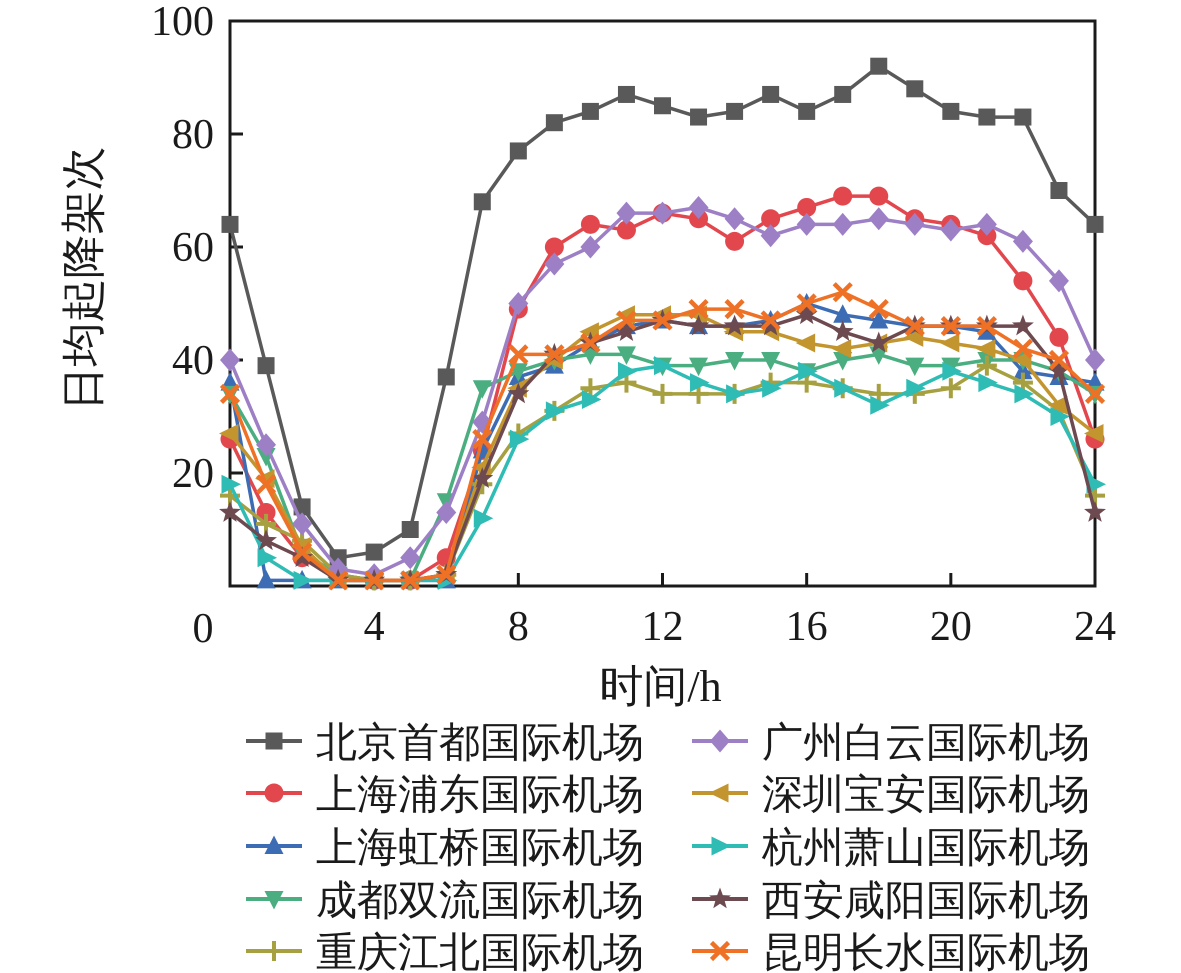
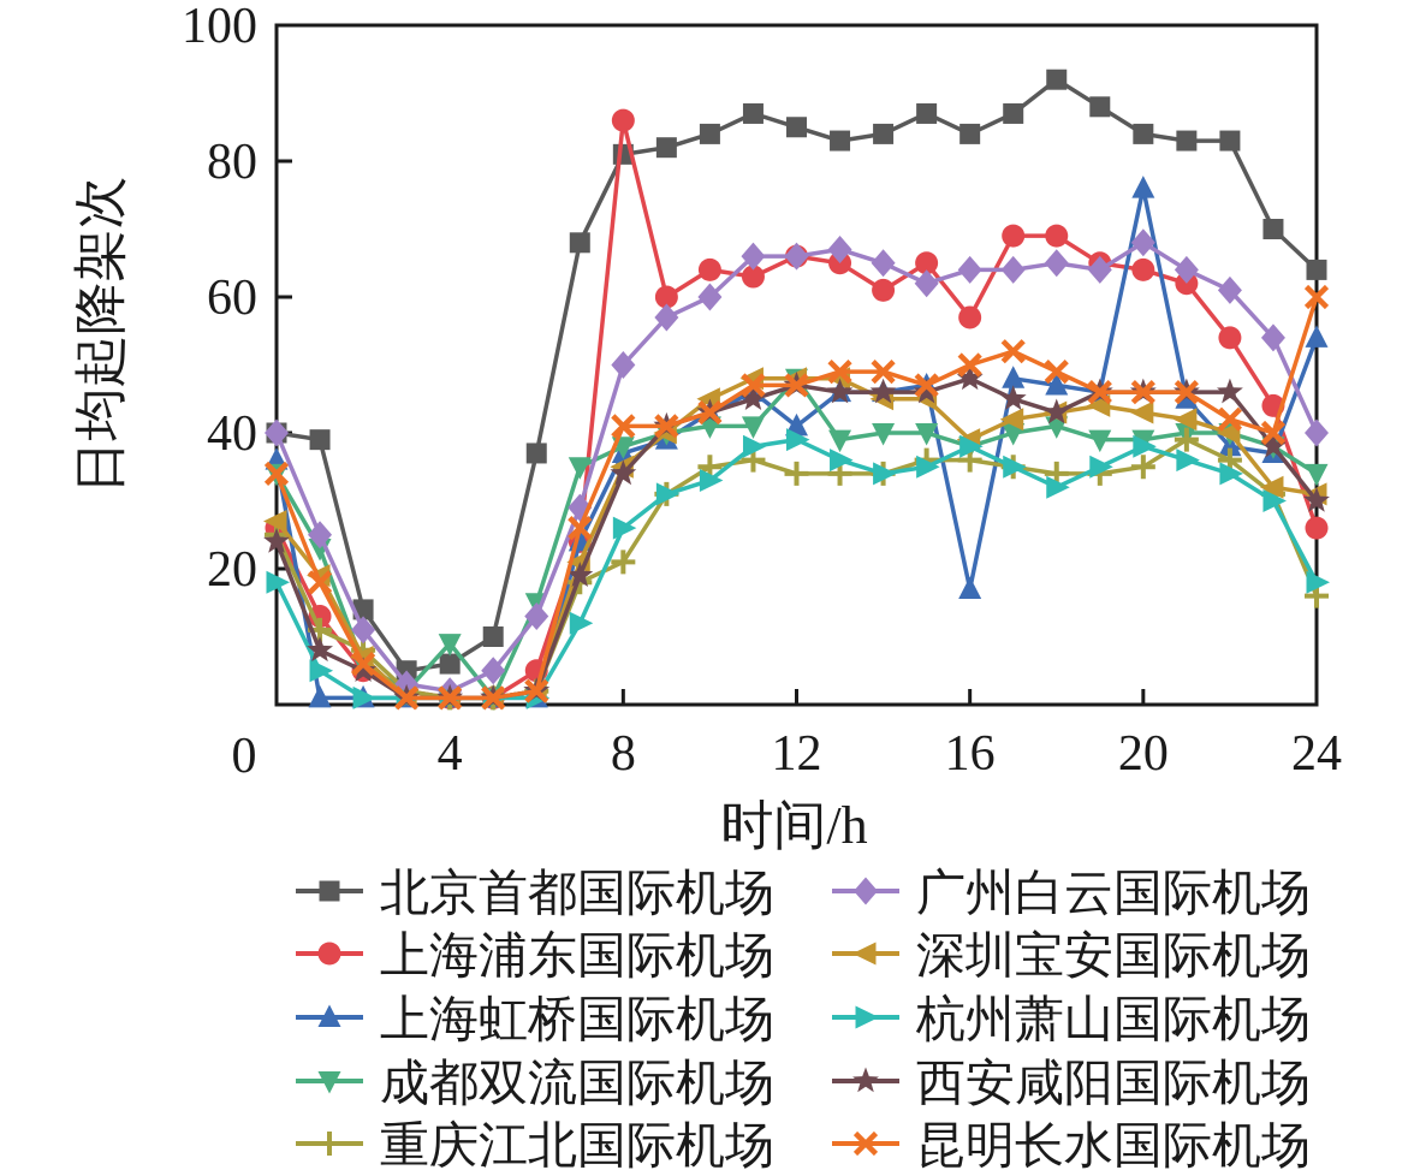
北京首都国际机场/0: 64 -> 40
重庆江北国际机场/0: 16 -> 25
西安咸阳国际机场/0: 13 -> 24
成都双流国际机场/4: 1 -> 9
北京首都国际机场/8: 77 -> 81
上海浦东国际机场/8: 49 -> 86
重庆江北国际机场/8: 27 -> 21
上海虹桥国际机场/12: 47 -> 41
成都双流国际机场/12: 39 -> 48
上海浦东国际机场/16: 67 -> 57
上海虹桥国际机场/16: 50 -> 17
深圳宝安国际机场/16: 43 -> 39
上海虹桥国际机场/20: 46 -> 76
广州白云国际机场/20: 63 -> 68
上海虹桥国际机场/24: 36 -> 54
深圳宝安国际机场/24: 27 -> 31
西安咸阳国际机场/24: 13 -> 30
昆明长水国际机场/24: 34 -> 60
